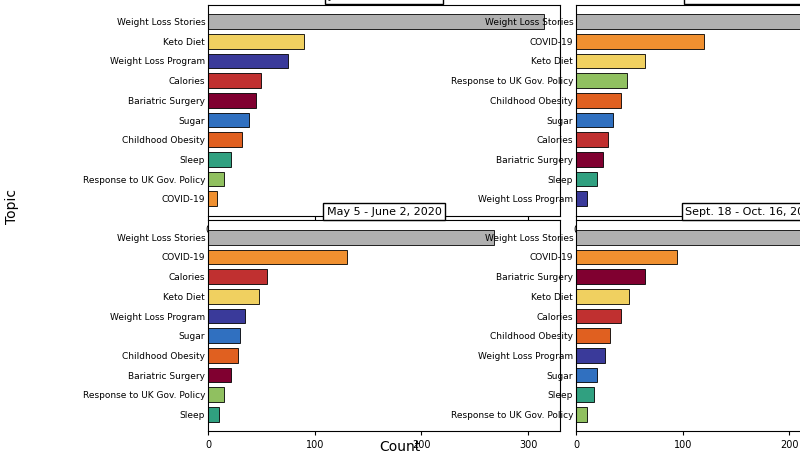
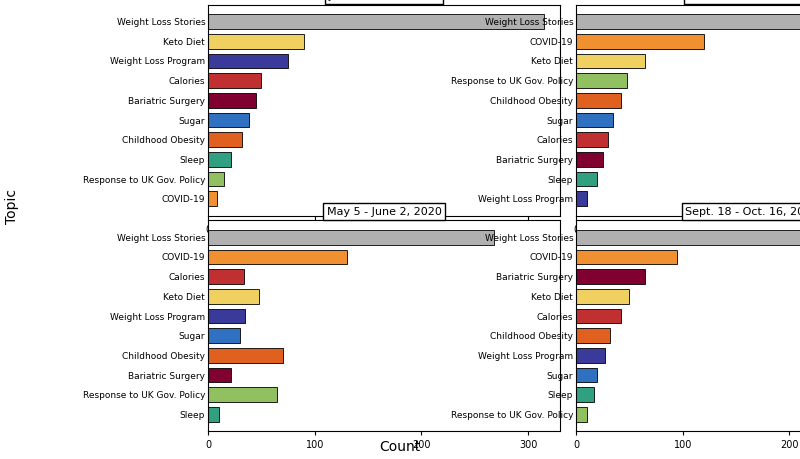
May 5 - June 2, 2020/Calories: 55 -> 34
May 5 - June 2, 2020/Childhood Obesity: 28 -> 70
May 5 - June 2, 2020/Response to UK Gov. Policy: 15 -> 65
